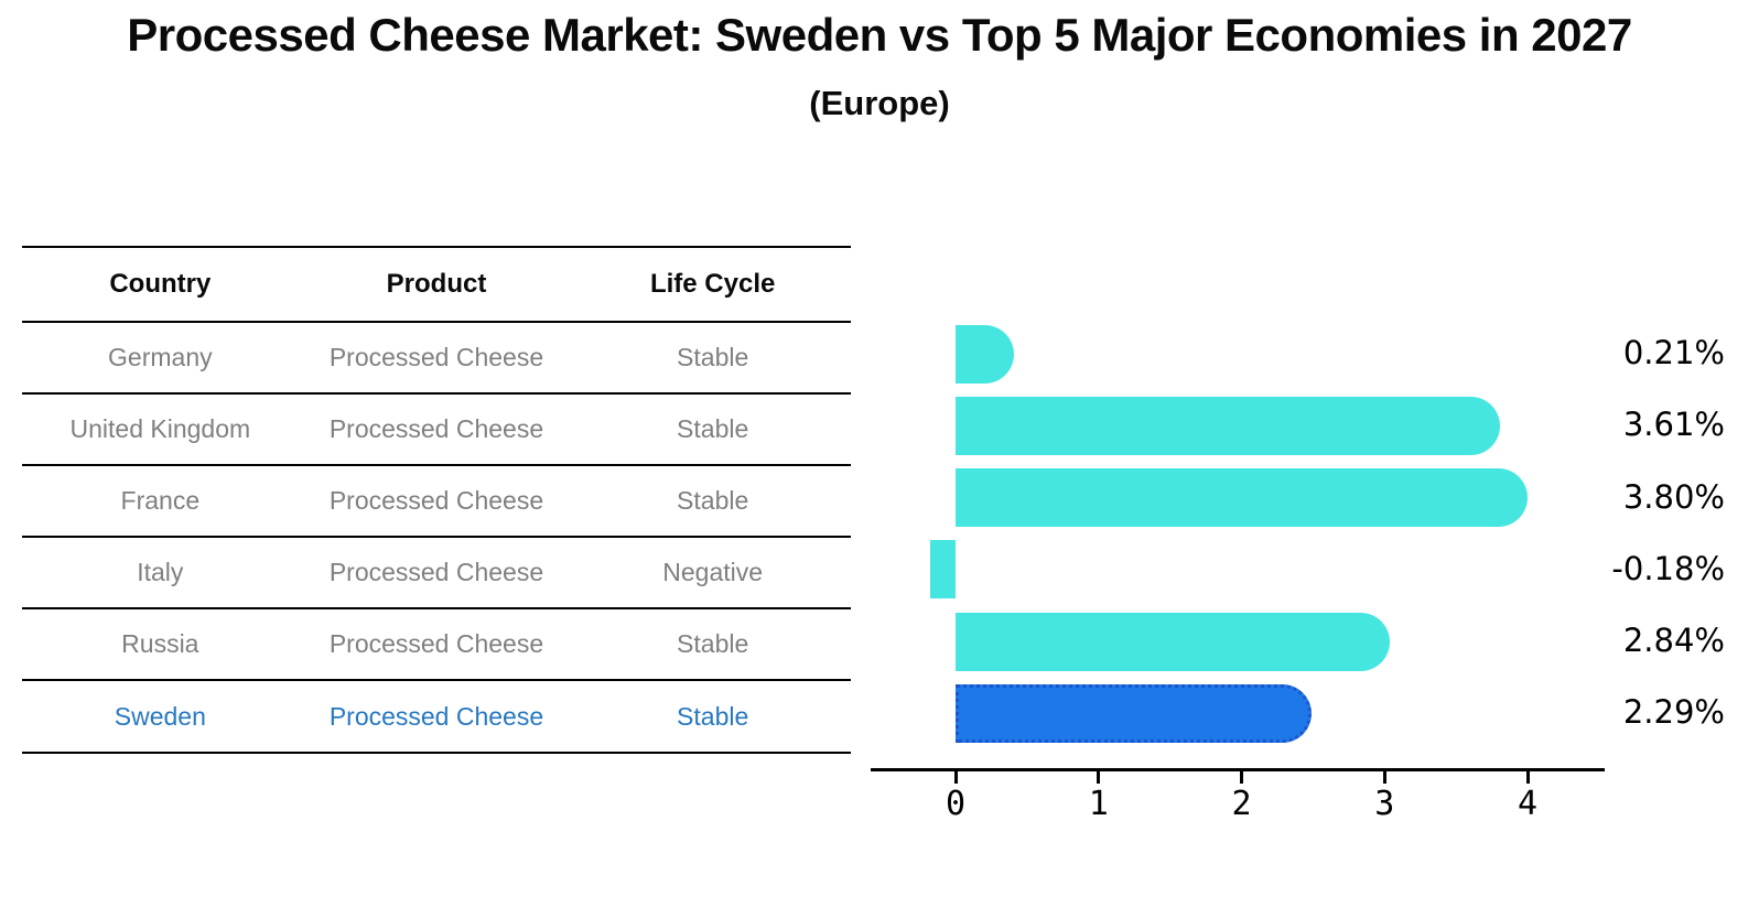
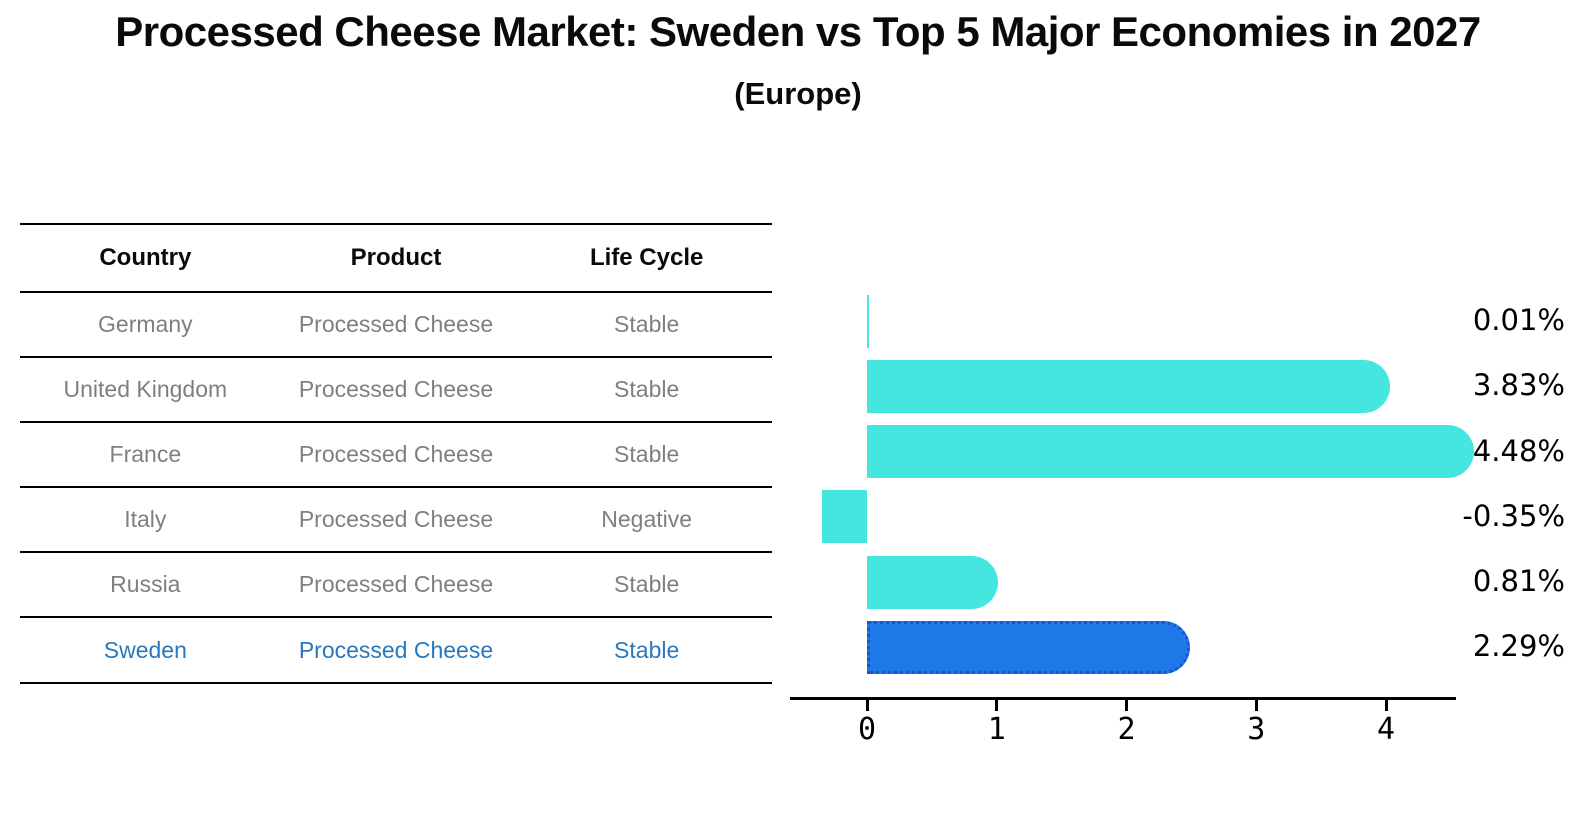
Germany: 0.21% -> 0.01%
United Kingdom: 3.61% -> 3.83%
France: 3.80% -> 4.48%
Italy: -0.18% -> -0.35%
Russia: 2.84% -> 0.81%
